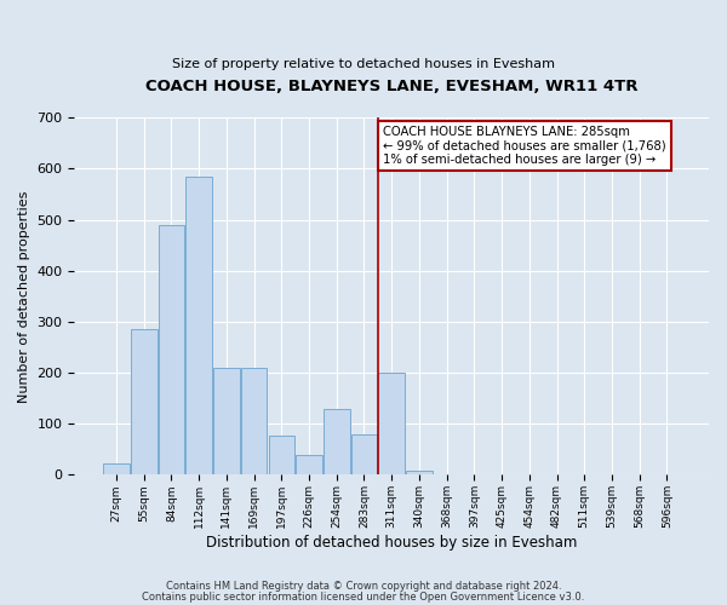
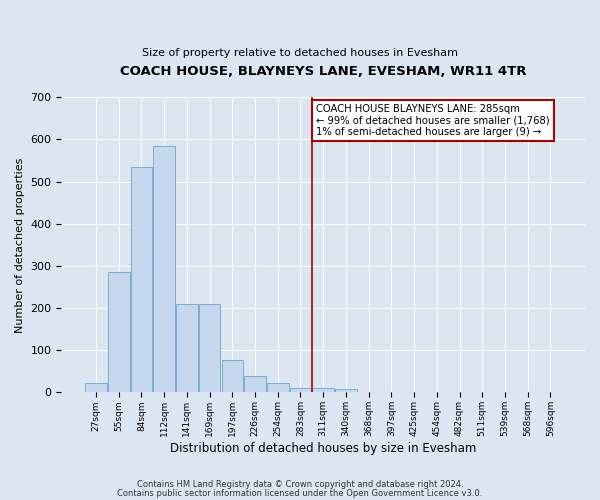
84sqm: 490 -> 535
254sqm: 130 -> 22
283sqm: 80 -> 10
311sqm: 200 -> 10
